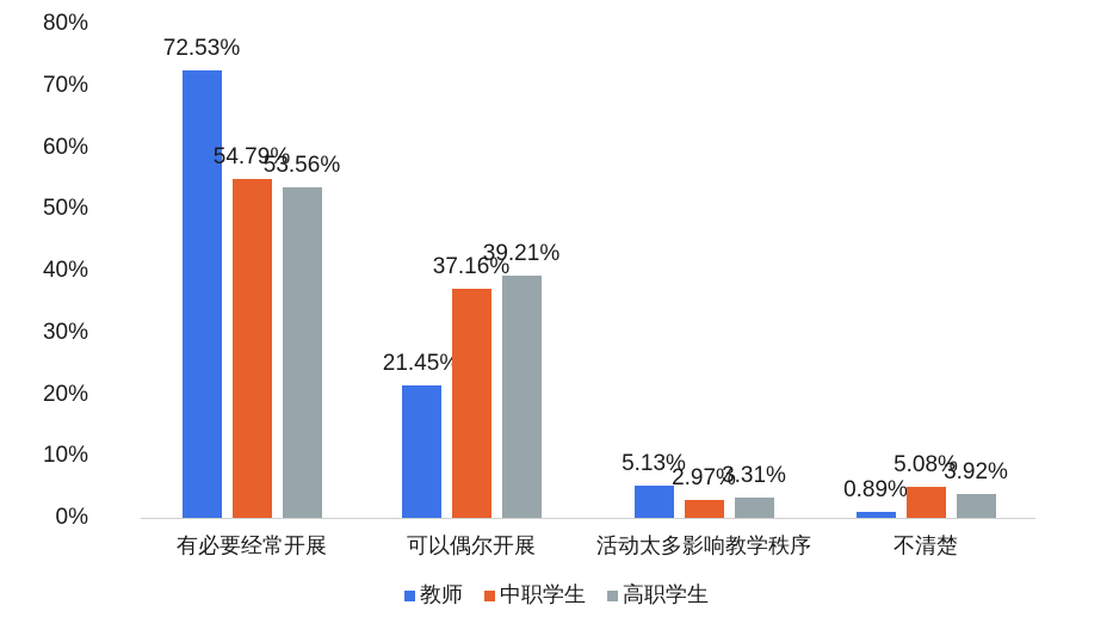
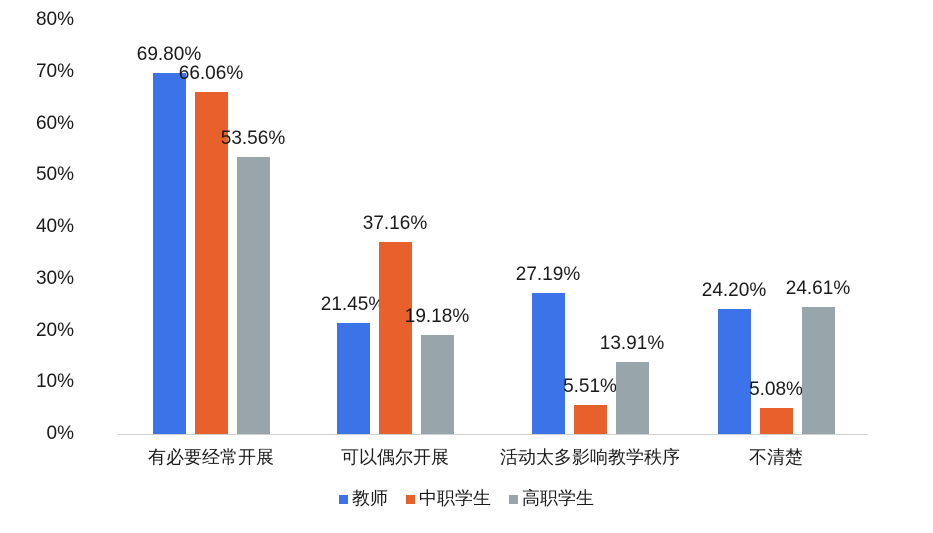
教师/有必要经常开展: 72.53% -> 69.80%
中职学生/有必要经常开展: 54.79% -> 66.06%
高职学生/可以偶尔开展: 39.21% -> 19.18%
教师/活动太多影响教学秩序: 5.13% -> 27.19%
中职学生/活动太多影响教学秩序: 2.97% -> 5.51%
高职学生/活动太多影响教学秩序: 3.31% -> 13.91%
教师/不清楚: 0.89% -> 24.20%
高职学生/不清楚: 3.92% -> 24.61%
